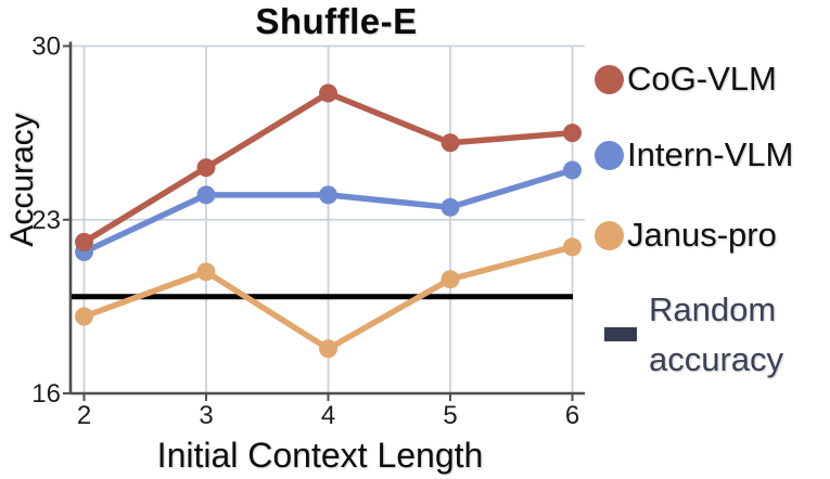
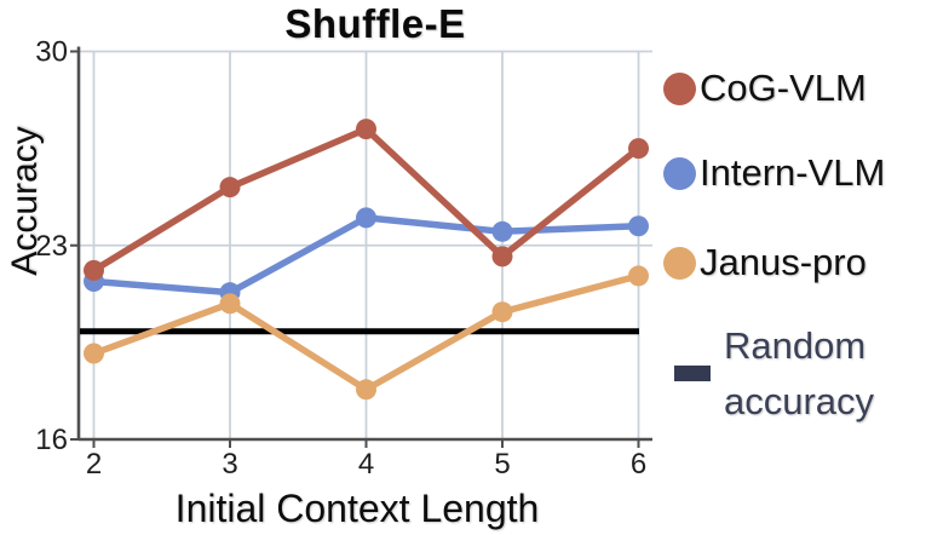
Intern-VLM/3: 24.0 -> 21.3
CoG-VLM/4: 28.1 -> 27.2
CoG-VLM/5: 26.1 -> 22.6
Intern-VLM/6: 25.0 -> 23.7
